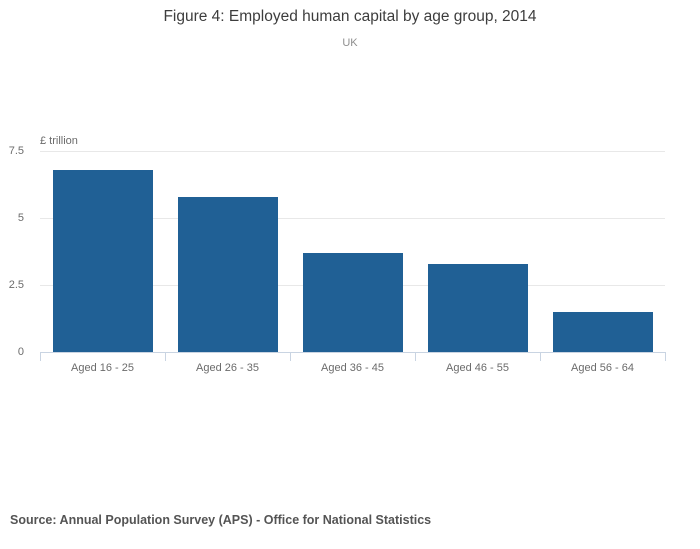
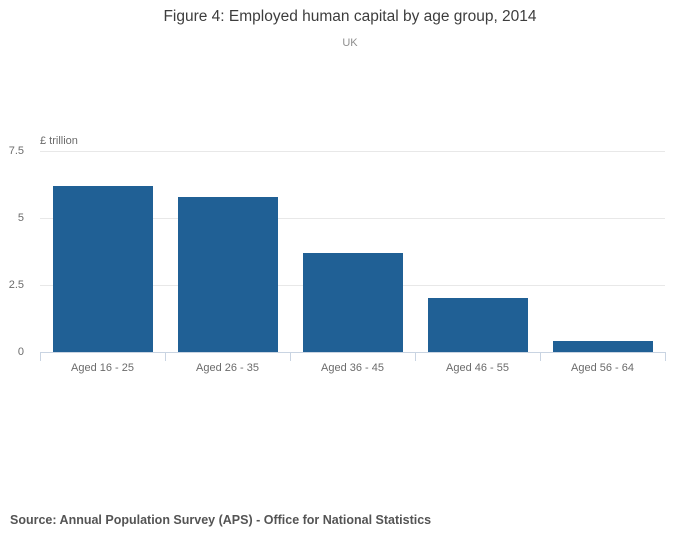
Aged 16 - 25: 6.8 -> 6.2
Aged 46 - 55: 3.3 -> 2.0
Aged 56 - 64: 1.5 -> 0.4
